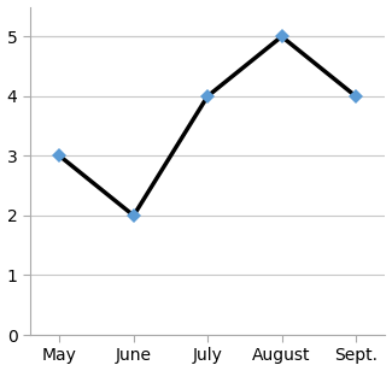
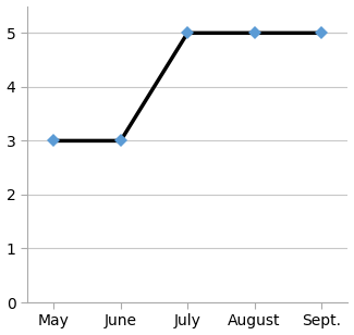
June: 2 -> 3
July: 4 -> 5
Sept.: 4 -> 5
